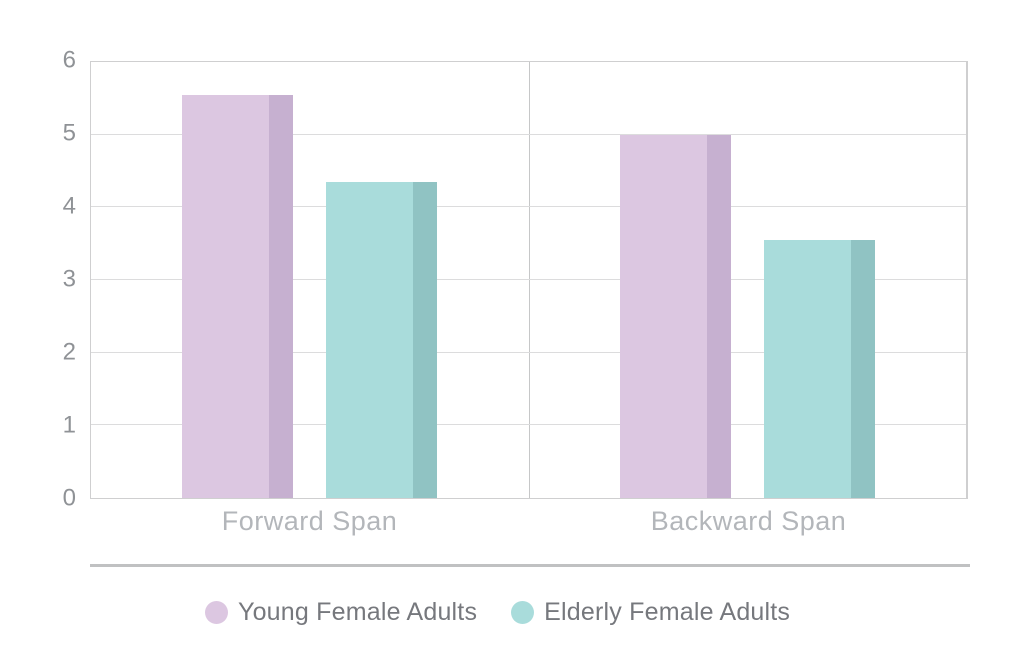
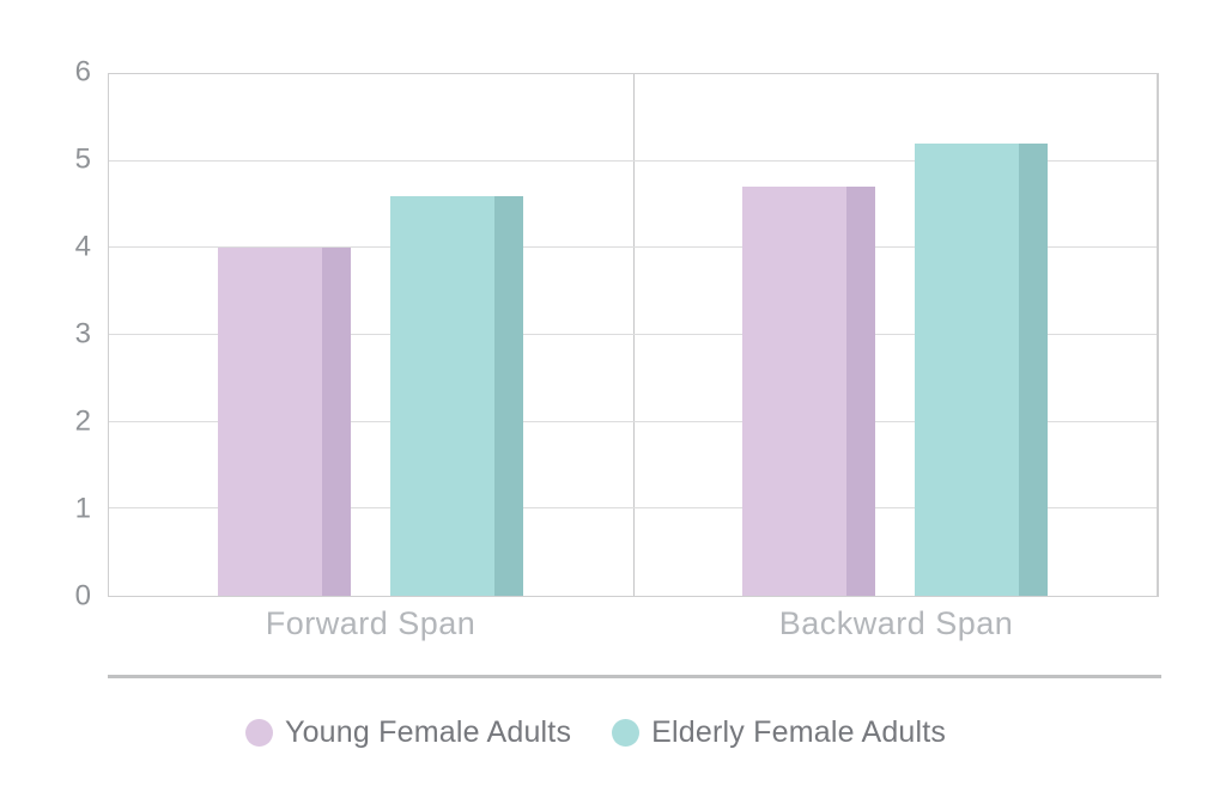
Young Female Adults/Forward Span: 5.5 -> 4.0
Elderly Female Adults/Forward Span: 4.3 -> 4.6
Young Female Adults/Backward Span: 5.0 -> 4.7
Elderly Female Adults/Backward Span: 3.5 -> 5.2
